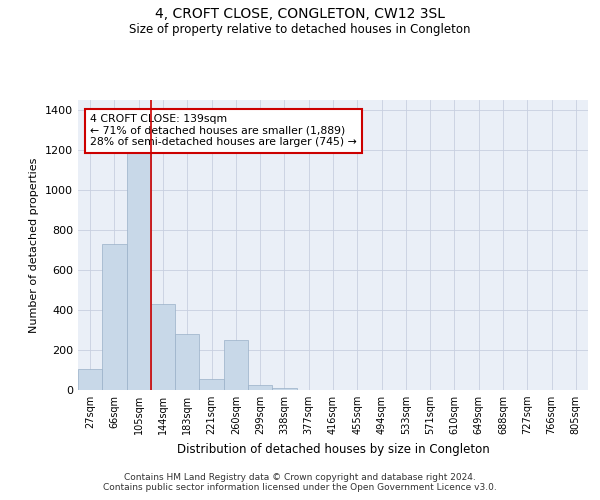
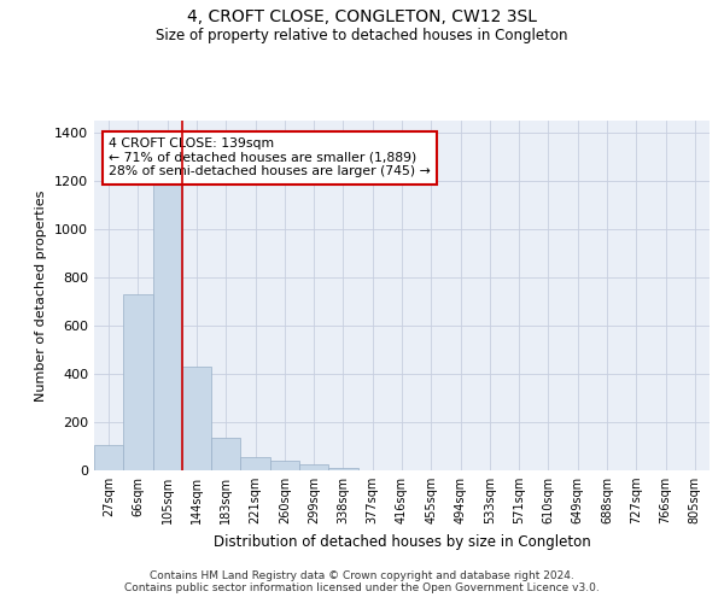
183sqm: 280 -> 140
260sqm: 250 -> 40
